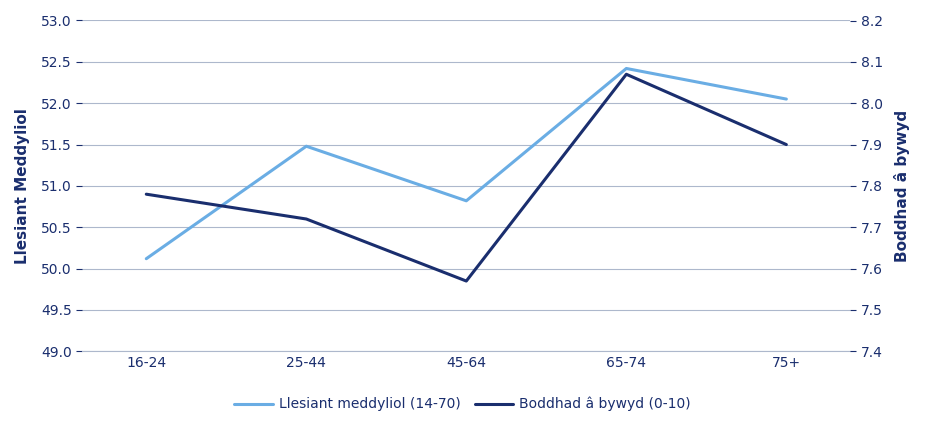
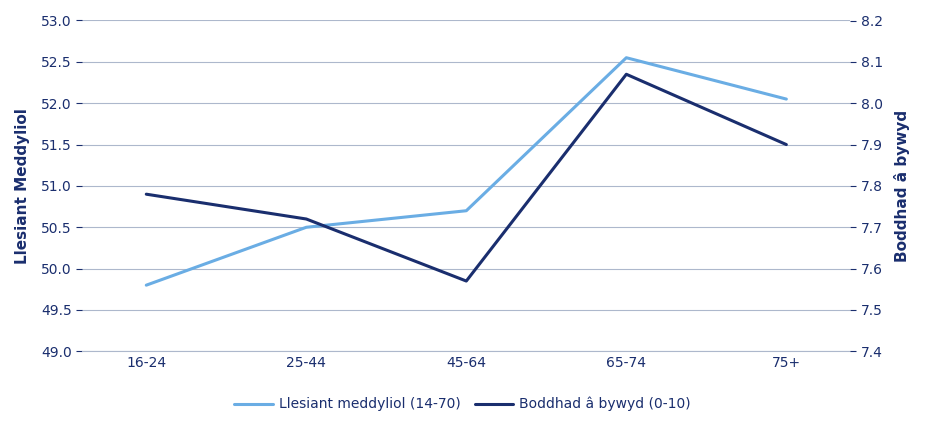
Llesiant meddyliol (14-70)/16-24: 50.12 -> 49.80
Llesiant meddyliol (14-70)/25-44: 51.48 -> 50.50
Llesiant meddyliol (14-70)/45-64: 50.82 -> 50.70
Llesiant meddyliol (14-70)/65-74: 52.42 -> 52.55
